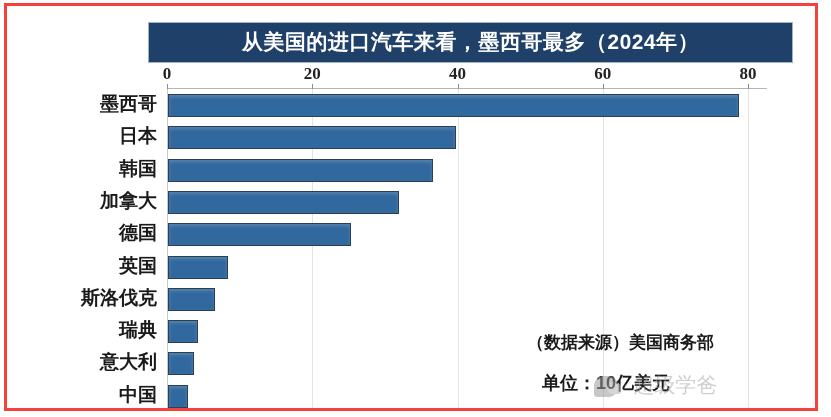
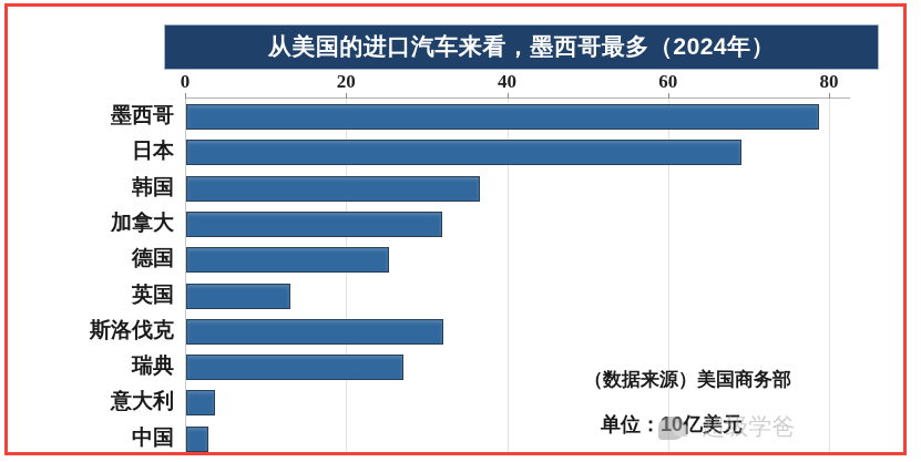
日本: 40 -> 69
英国: 8 -> 13
斯洛伐克: 6 -> 32
瑞典: 4 -> 27
